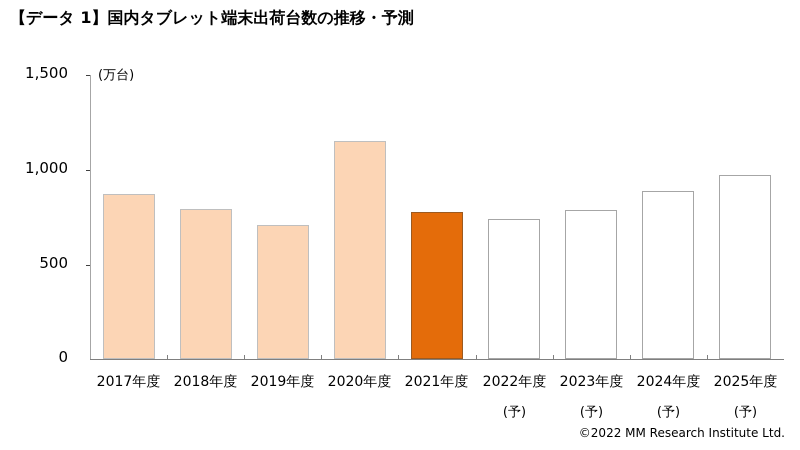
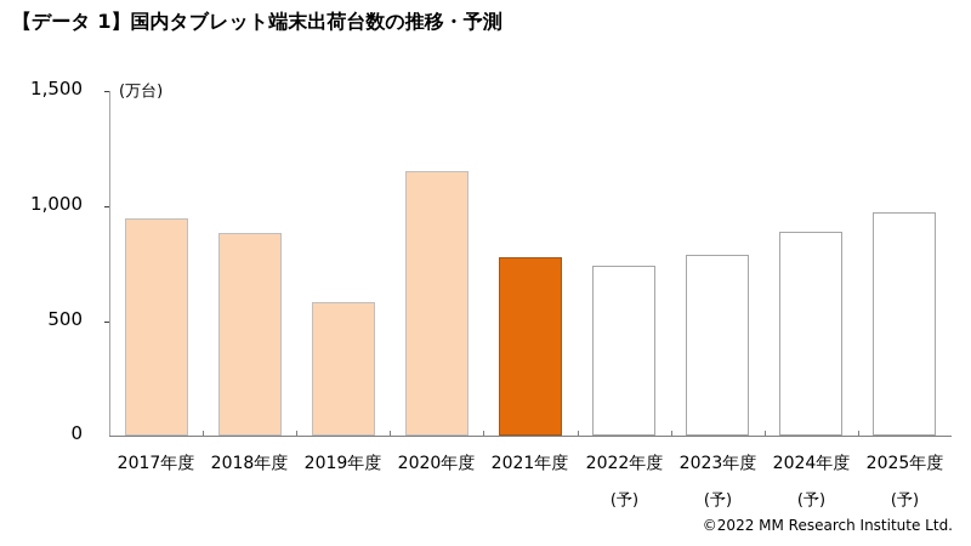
2017年度: 870 -> 940
2018年度: 790 -> 880
2019年度: 700 -> 580
